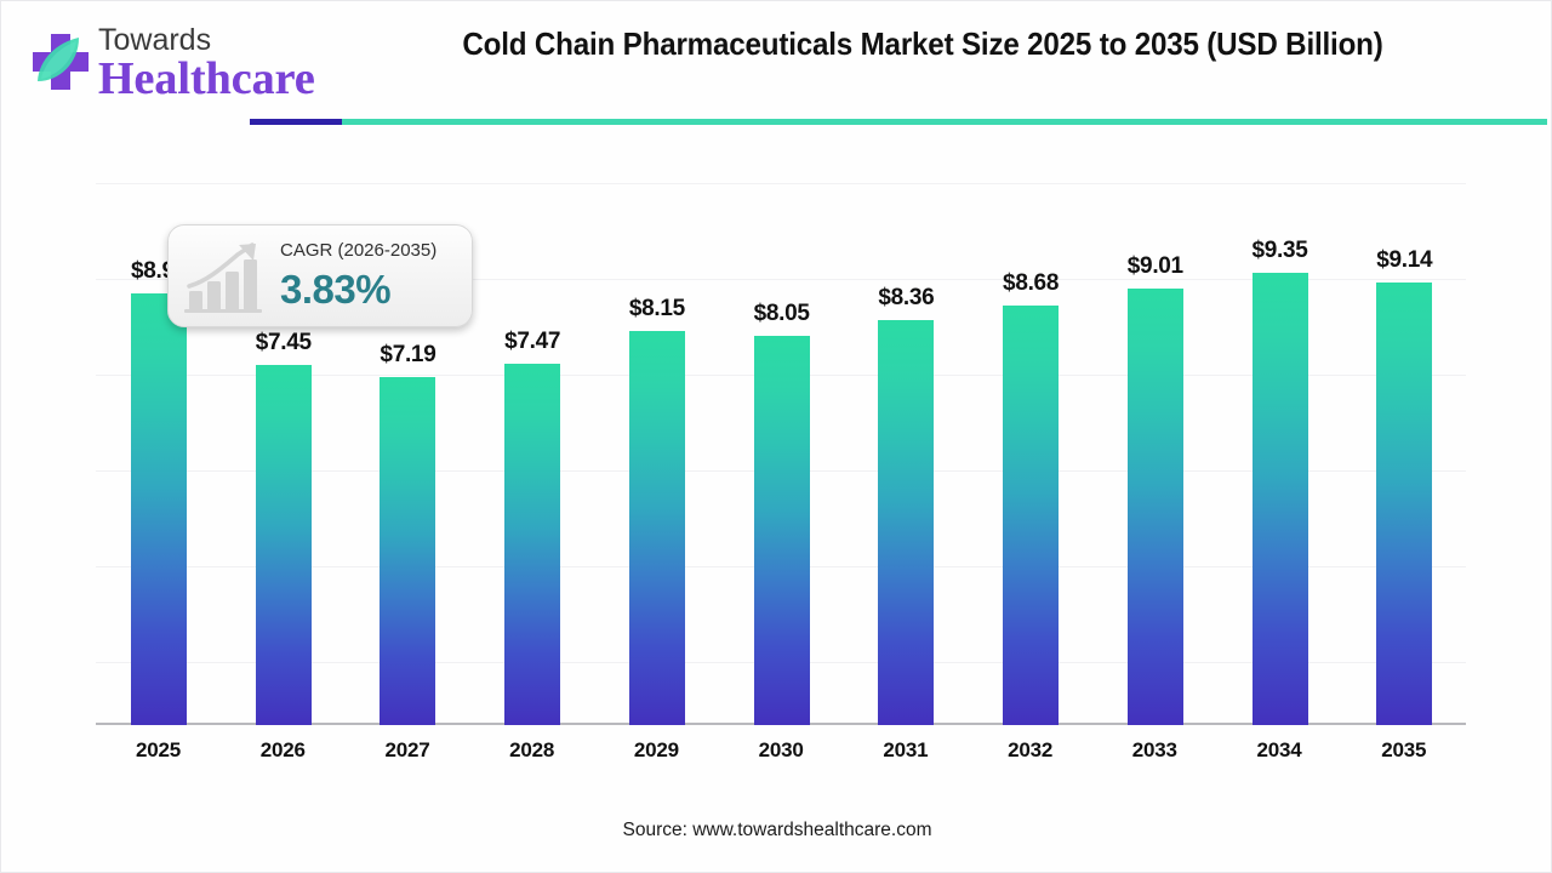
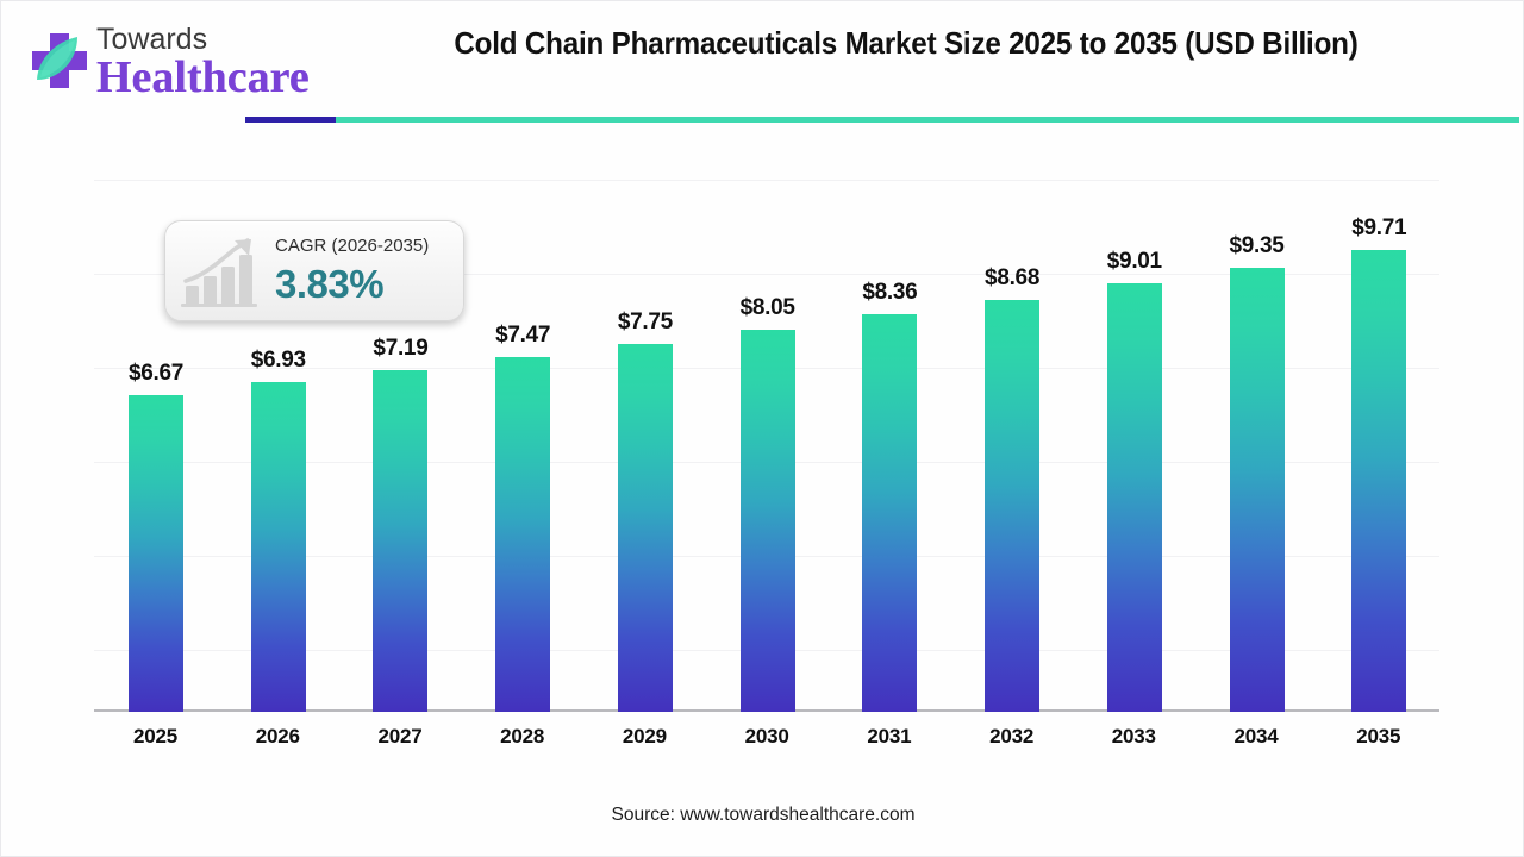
2025: $8.93 -> $6.67
2026: $7.45 -> $6.93
2029: $8.15 -> $7.75
2035: $9.14 -> $9.71
